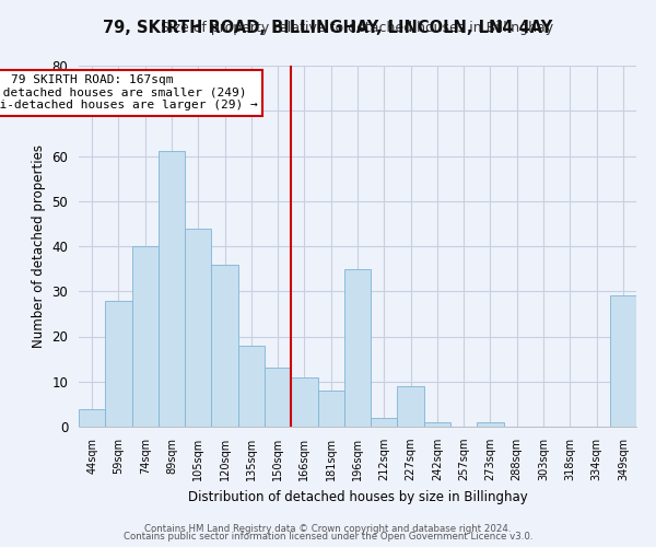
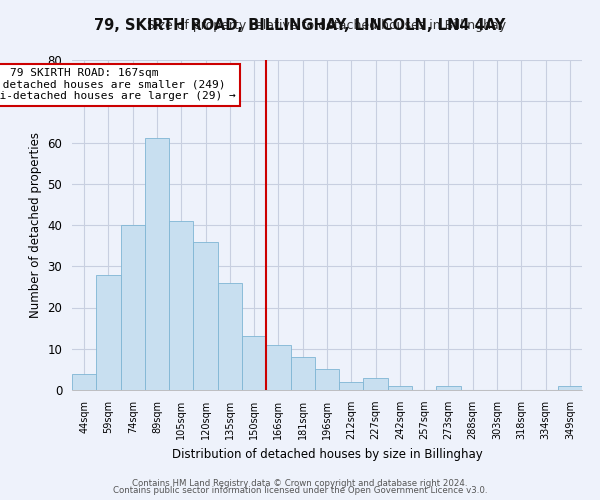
105sqm: 44 -> 41
135sqm: 18 -> 26
196sqm: 35 -> 5
227sqm: 9 -> 3
349sqm: 29 -> 1
